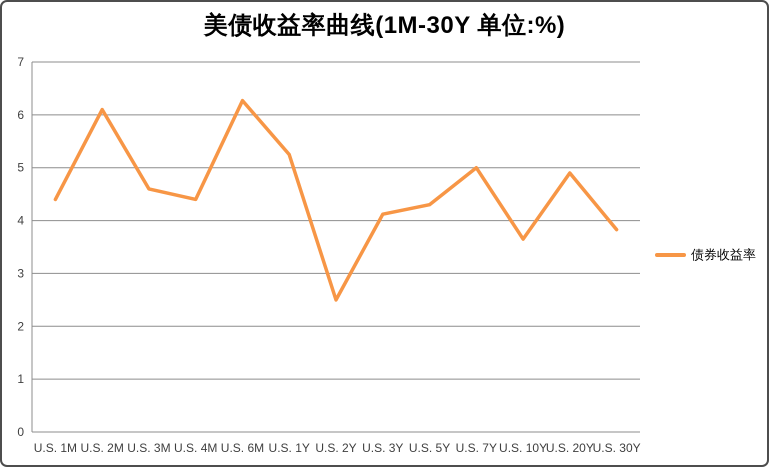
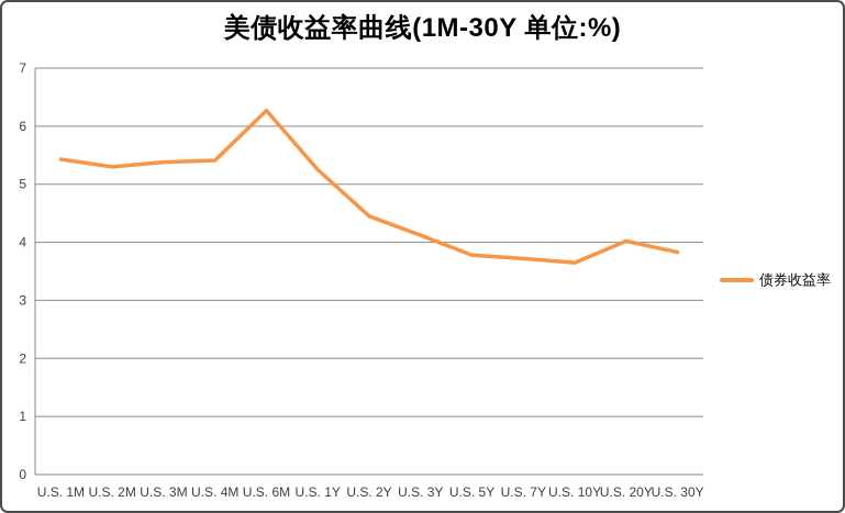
U.S. 1M: 4.4 -> 5.4
U.S. 2M: 6.1 -> 5.3
U.S. 3M: 4.6 -> 5.4
U.S. 4M: 4.4 -> 5.4
U.S. 2Y: 2.5 -> 4.5
U.S. 5Y: 4.3 -> 3.8
U.S. 7Y: 5.0 -> 3.7
U.S. 20Y: 4.9 -> 4.0
